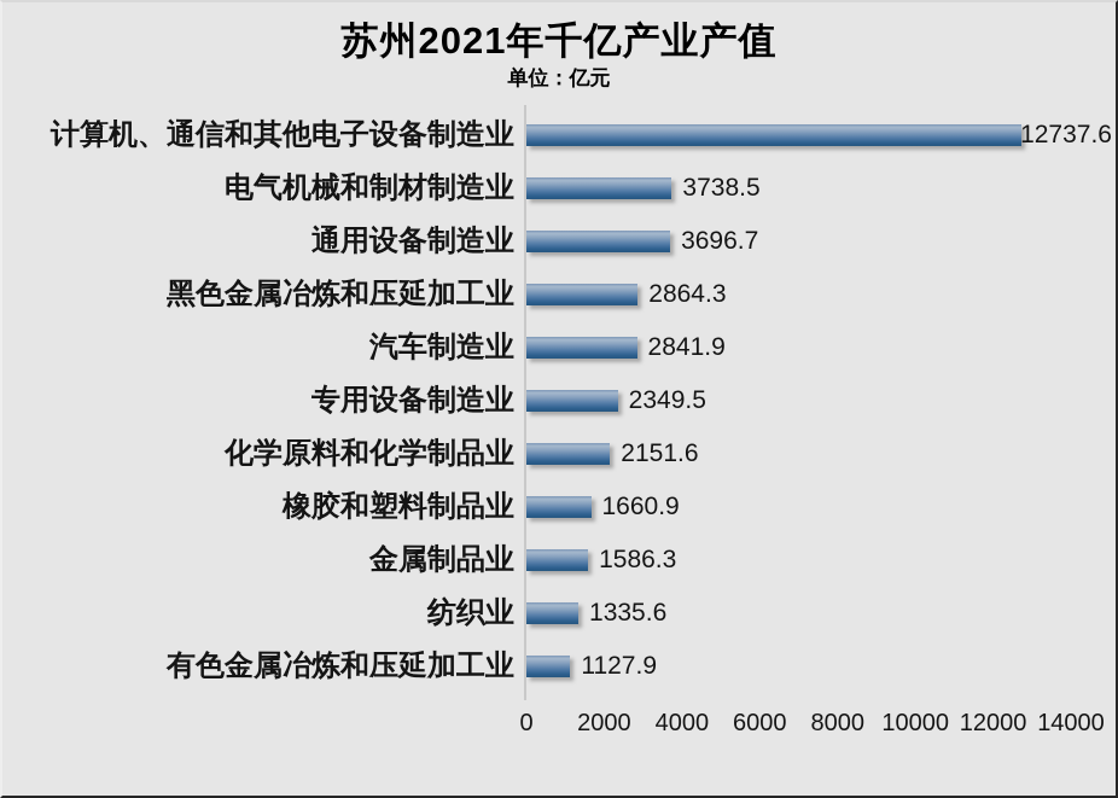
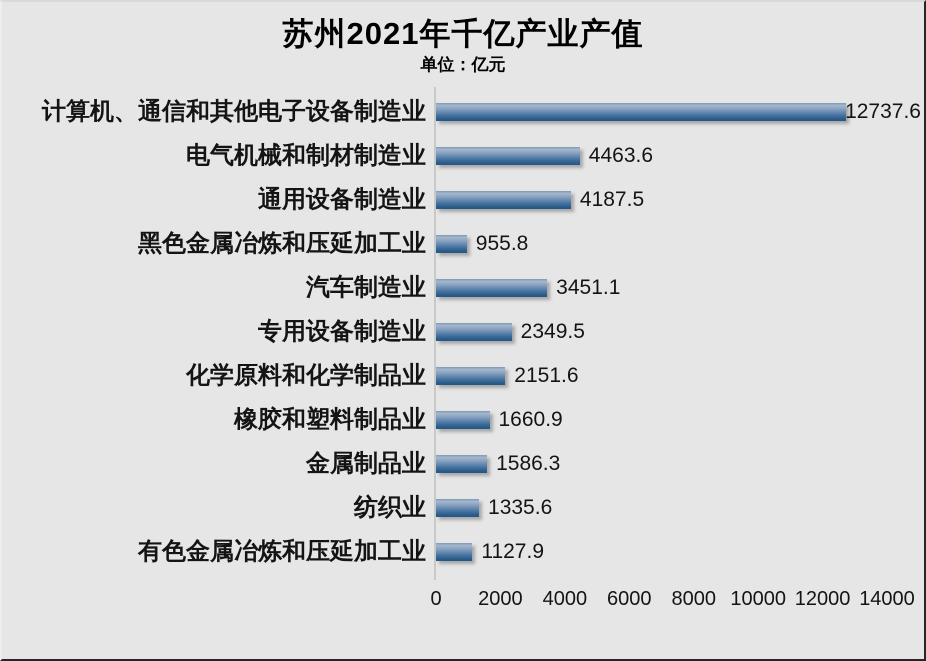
电气机械和制材制造业: 3738.5 -> 4463.6
通用设备制造业: 3696.7 -> 4187.5
黑色金属冶炼和压延加工业: 2864.3 -> 955.8
汽车制造业: 2841.9 -> 3451.1
